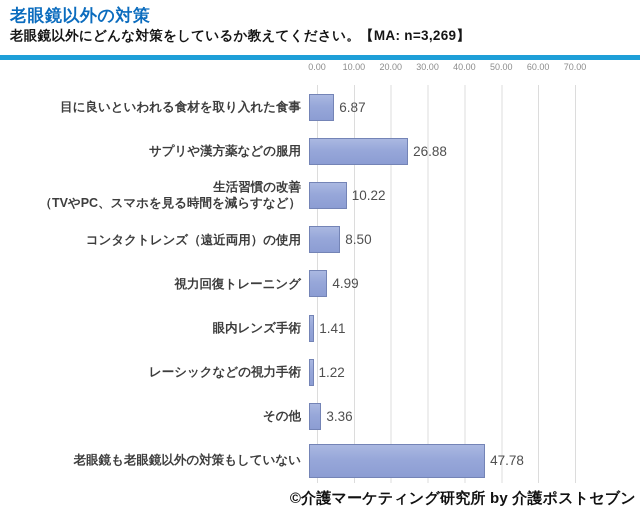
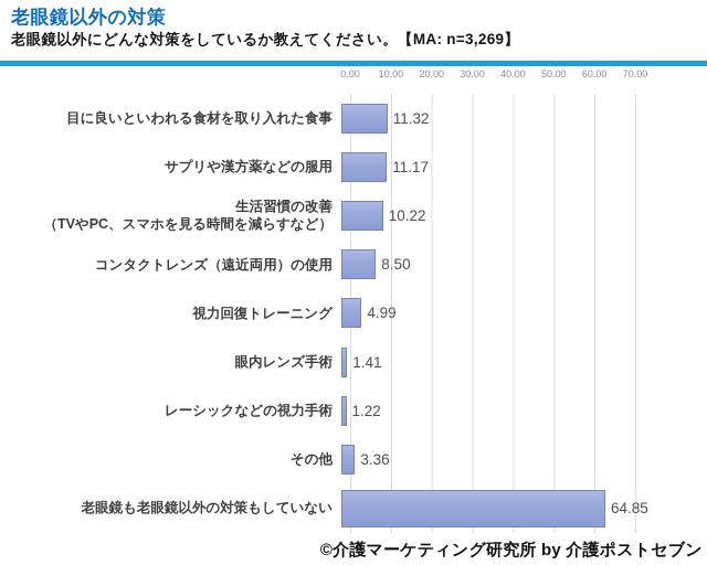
目に良いといわれる食材を取り入れた食事: 6.87 -> 11.32
サプリや漢方薬などの服用: 26.88 -> 11.17
老眼鏡も老眼鏡以外の対策もしていない: 47.78 -> 64.85
